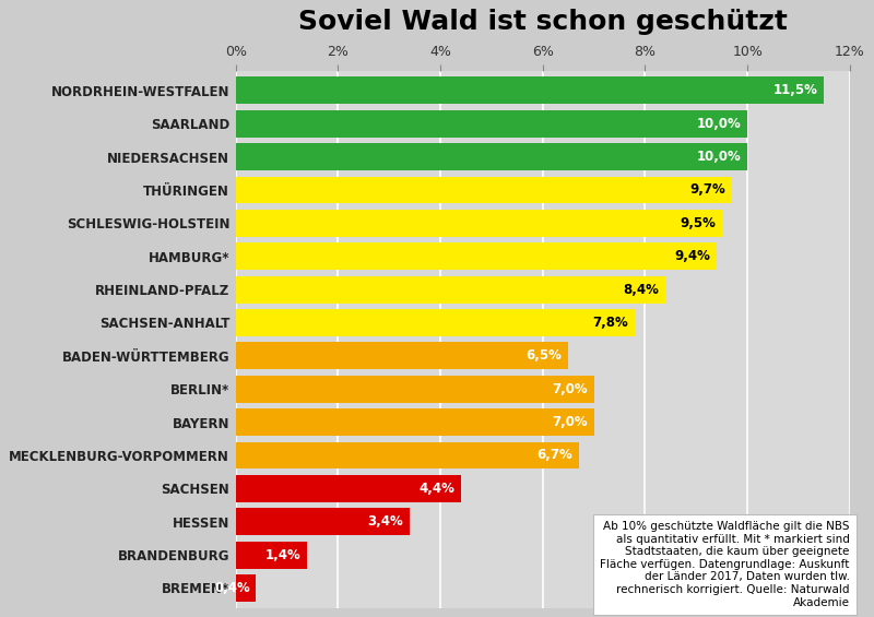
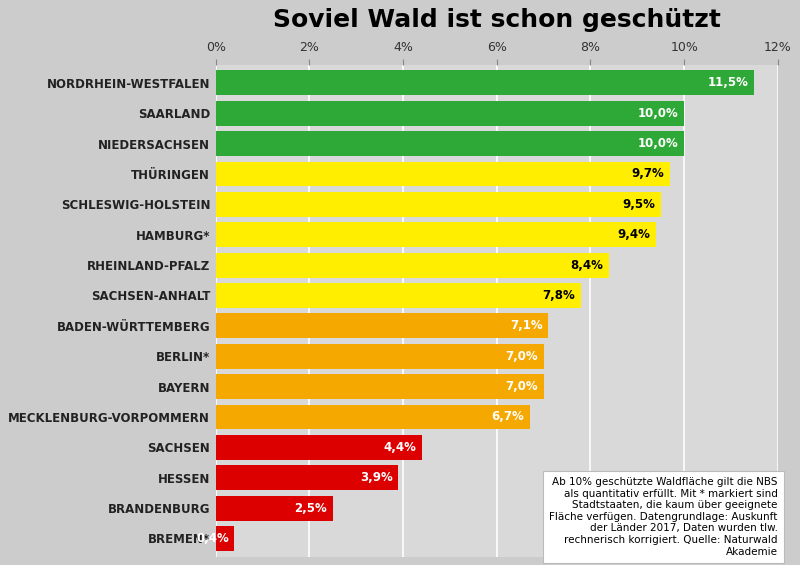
BADEN-WÜRTTEMBERG: 6,5% -> 7,1%
HESSEN: 3,4% -> 3,9%
BRANDENBURG: 1,4% -> 2,5%
